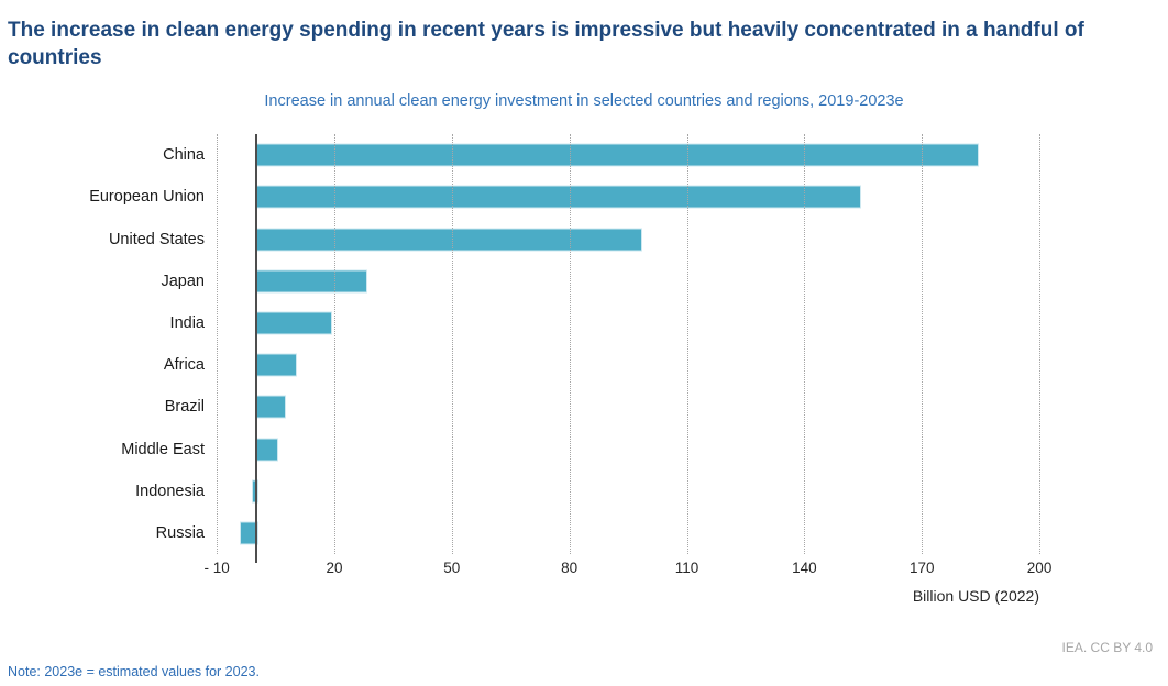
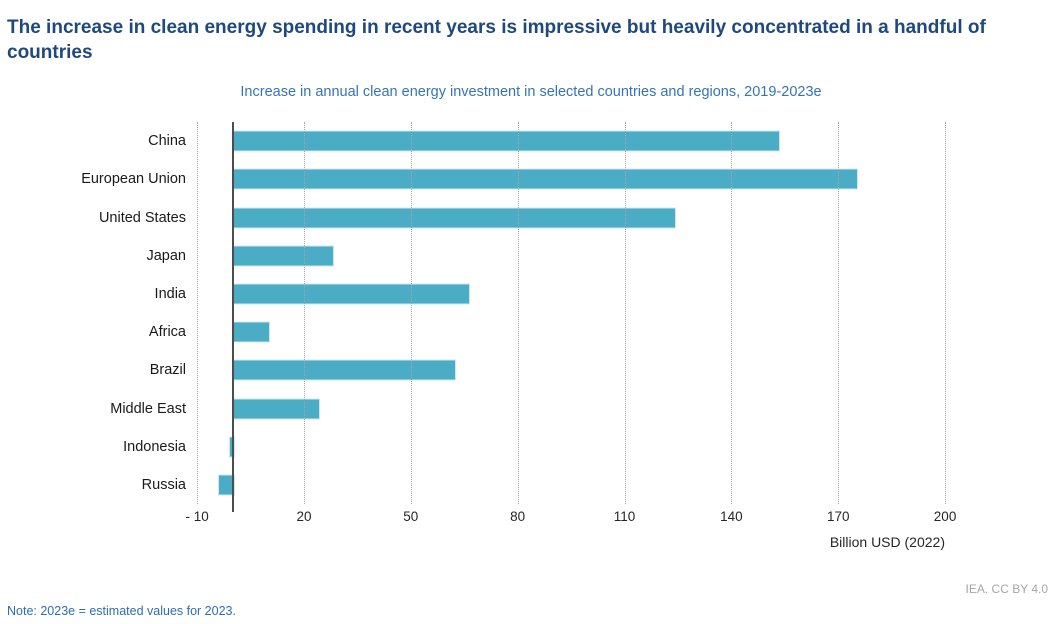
China: 184 -> 153
European Union: 154 -> 175
United States: 98 -> 124
India: 19 -> 66
Brazil: 7 -> 62
Middle East: 5 -> 24
